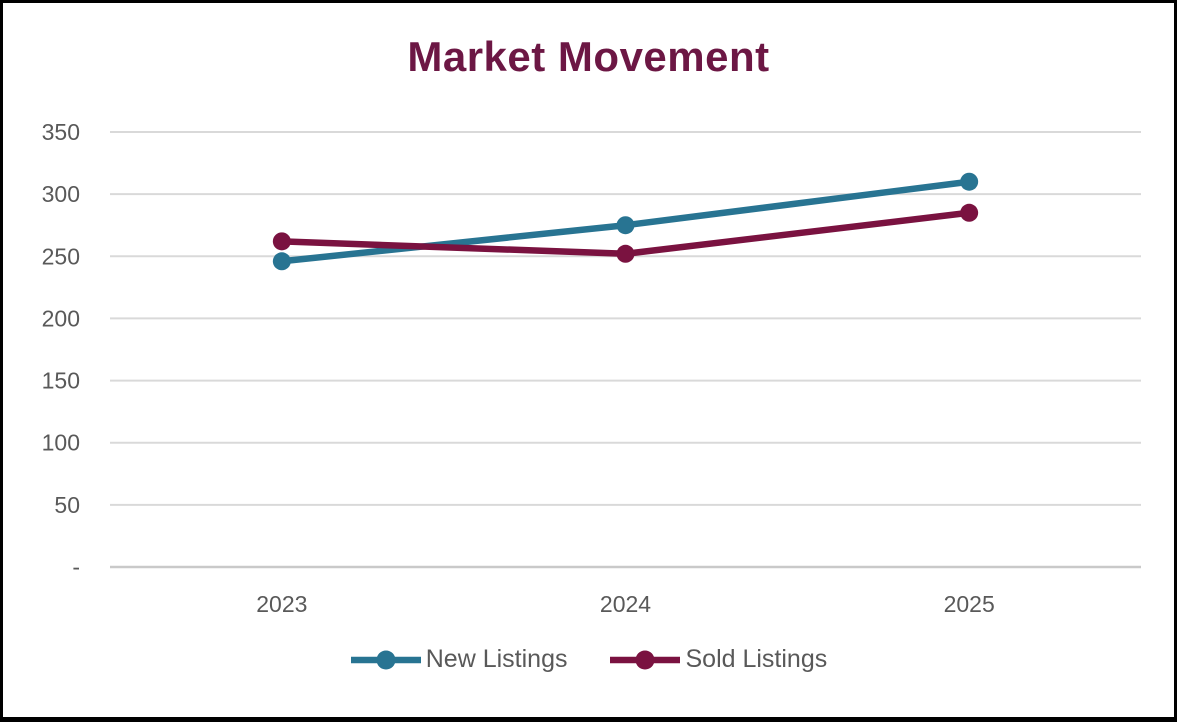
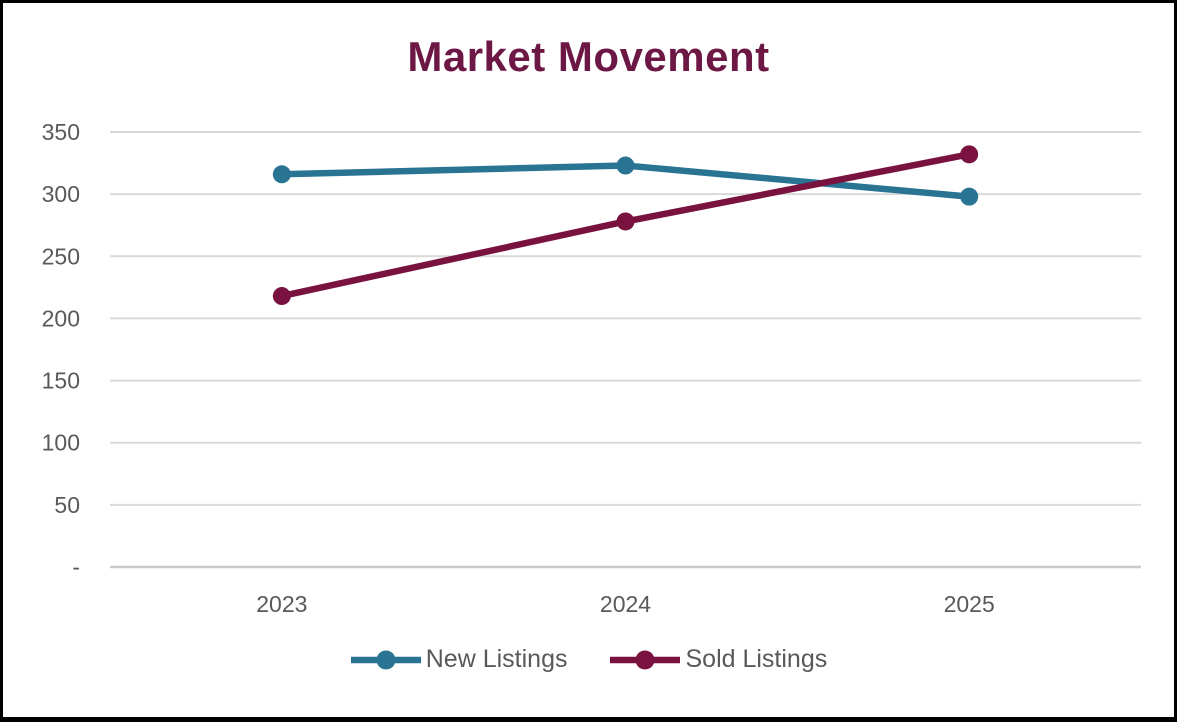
New Listings/2023: 246 -> 316
Sold Listings/2023: 262 -> 218
New Listings/2024: 275 -> 323
Sold Listings/2024: 252 -> 278
New Listings/2025: 310 -> 298
Sold Listings/2025: 285 -> 332
